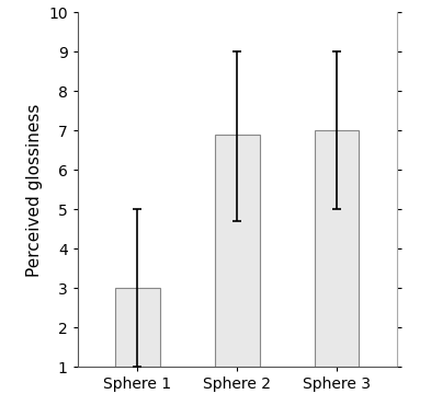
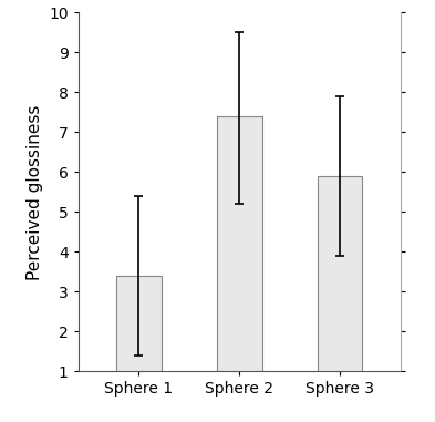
Sphere 1: 3.0 -> 3.4
Sphere 2: 6.9 -> 7.4
Sphere 3: 7.0 -> 5.9
